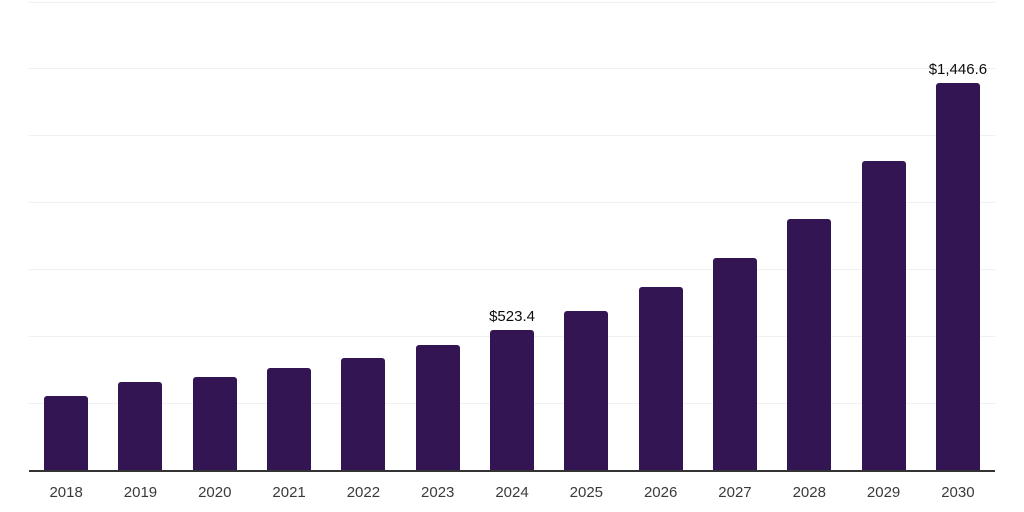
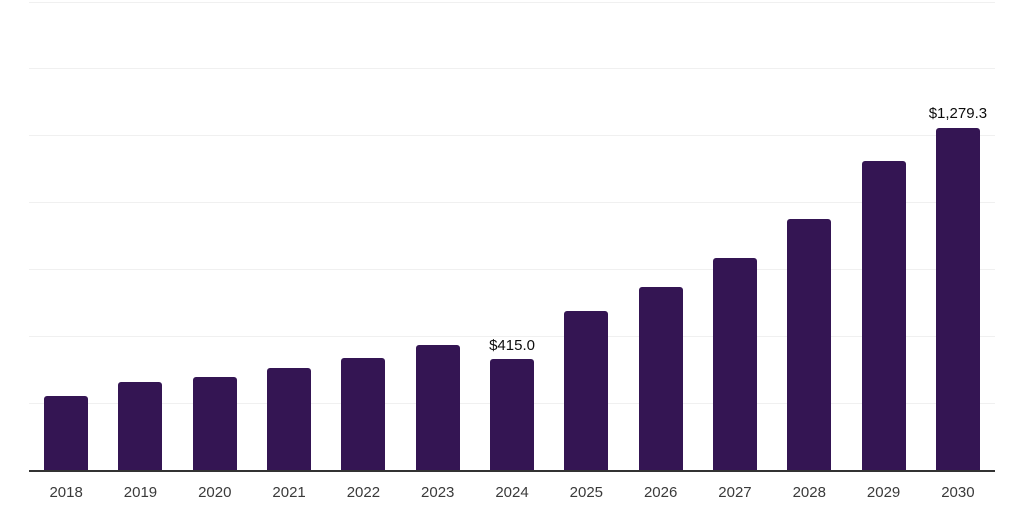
2024: $523.4 -> $415.0
2030: $1,446.6 -> $1,279.3
